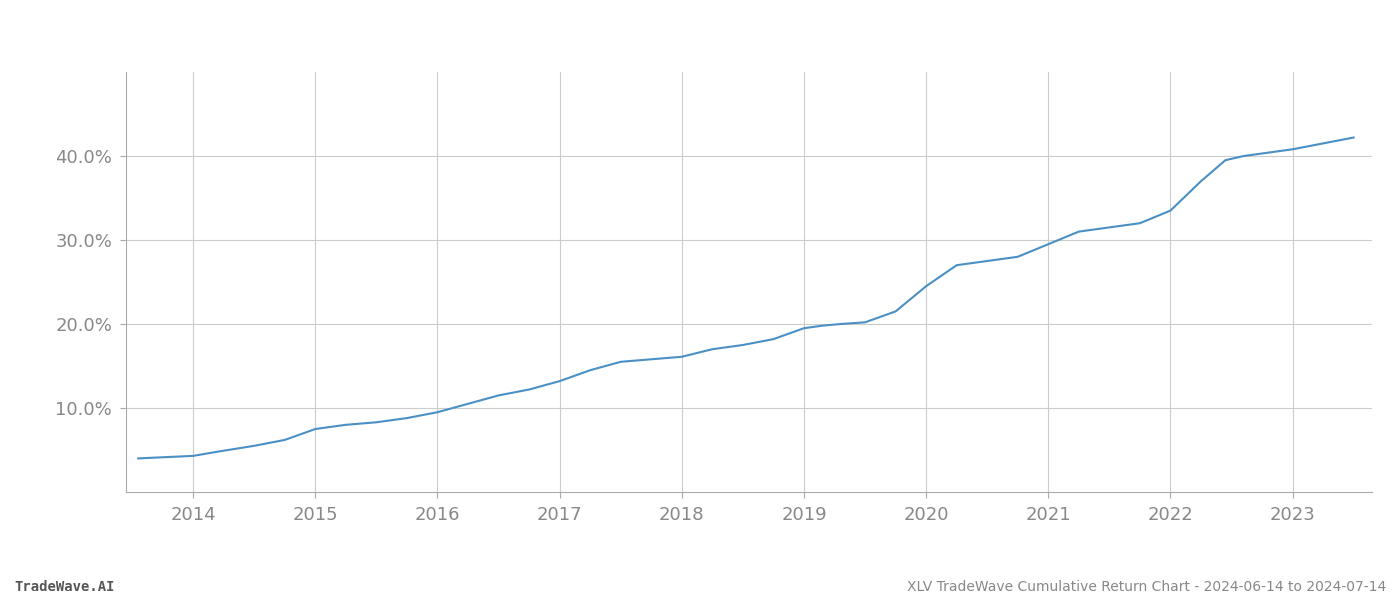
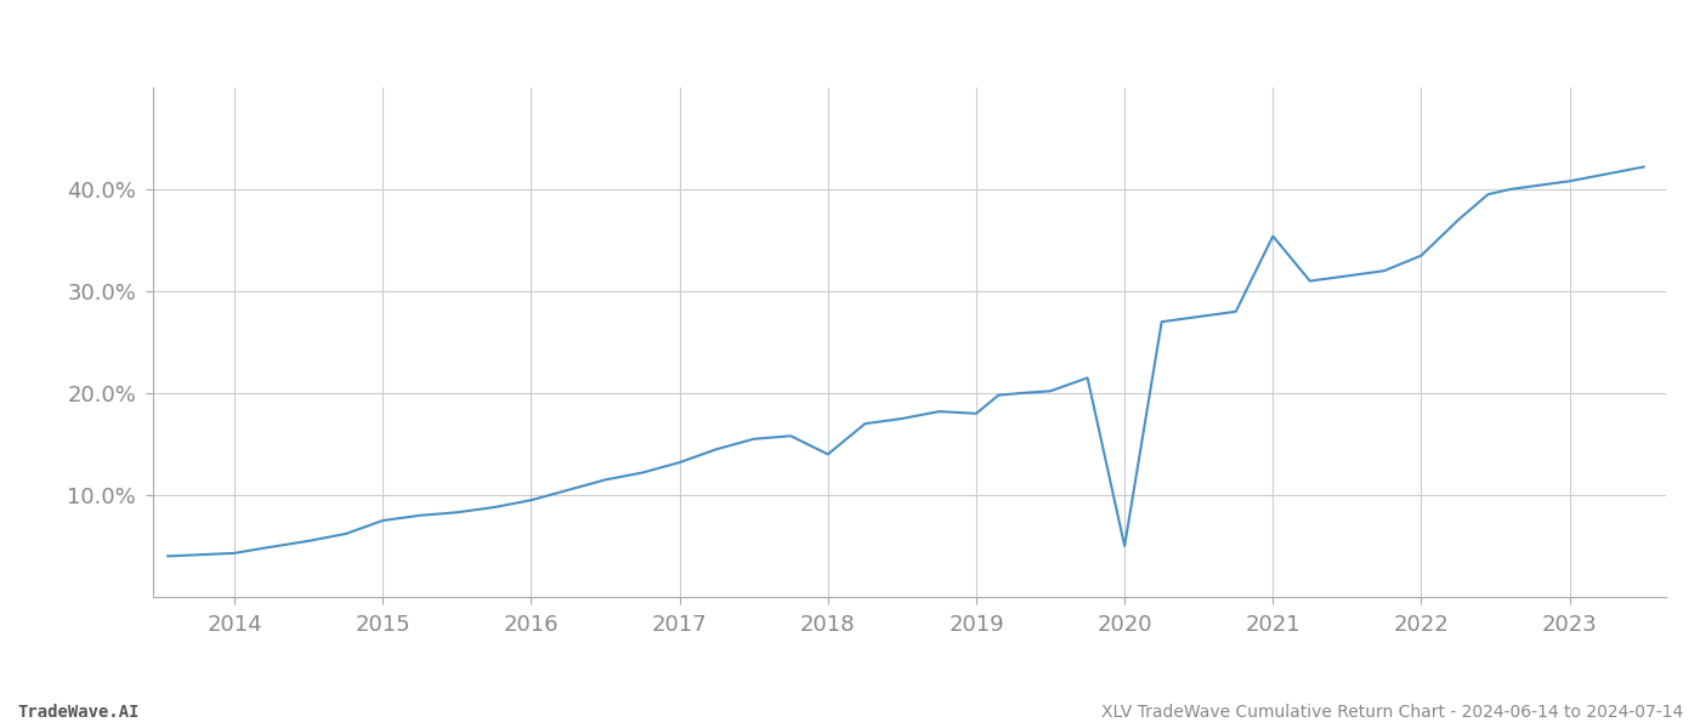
2018: 16.1% -> 14.0%
2019: 19.5% -> 18.0%
2020: 24.5% -> 5.0%
2021: 29.5% -> 35.4%
